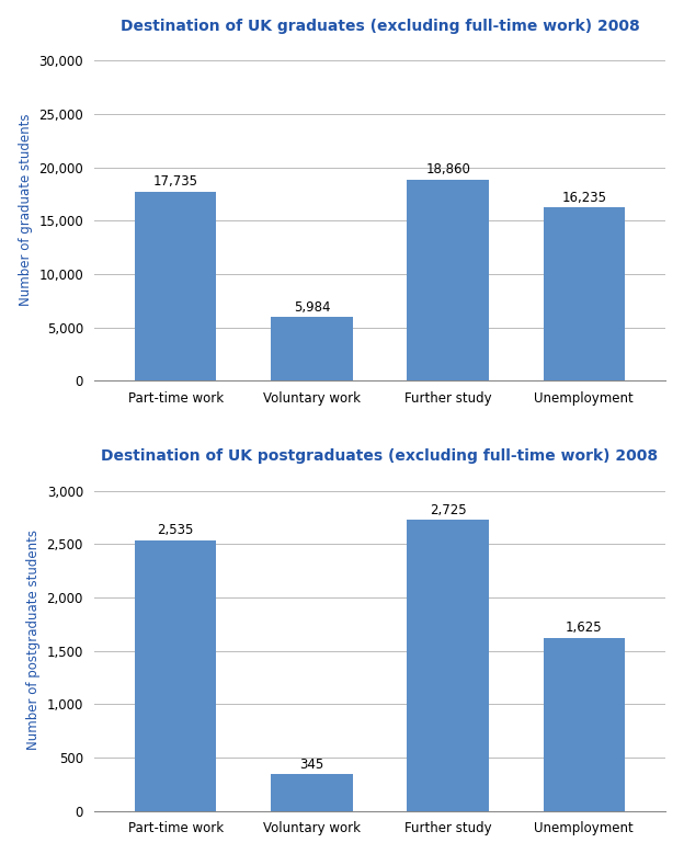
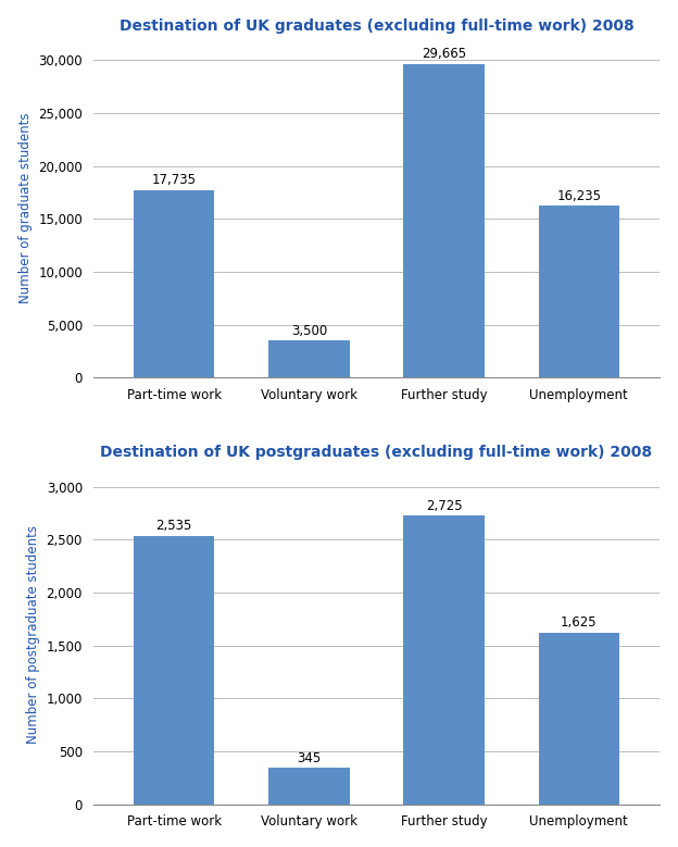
Destination of UK graduates (excluding full-time work) 2008/Voluntary work: 5,984 -> 3,500
Destination of UK graduates (excluding full-time work) 2008/Further study: 18,860 -> 29,665
